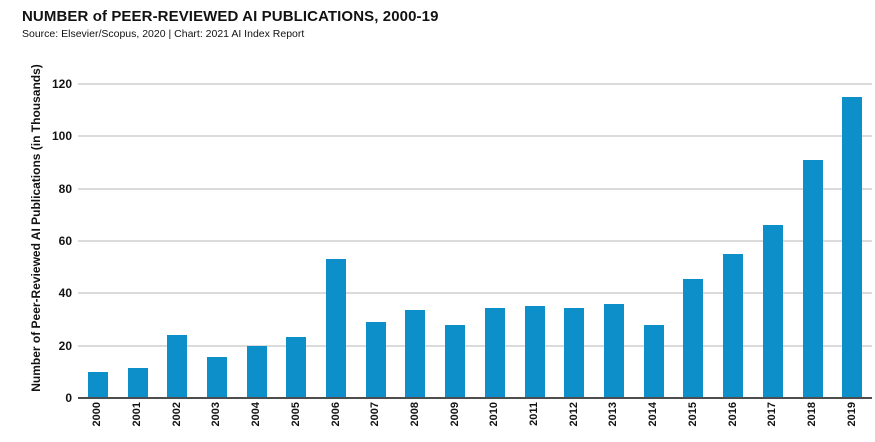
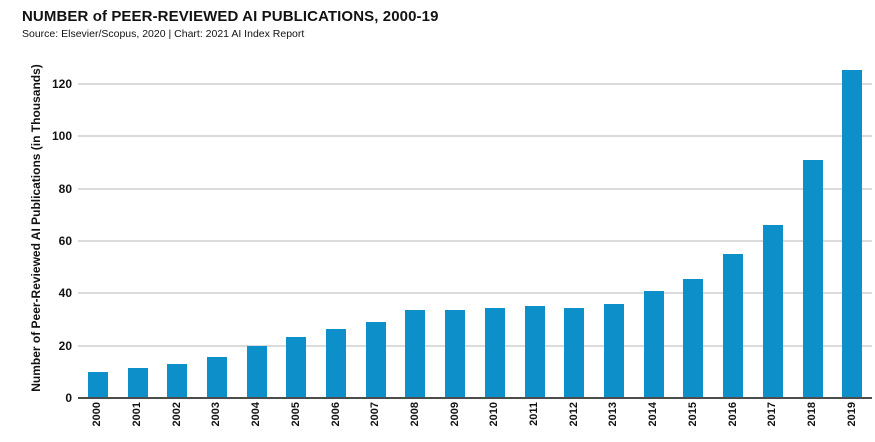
2002: 24 -> 13
2006: 53 -> 26
2009: 28 -> 34
2014: 28 -> 41
2019: 115 -> 126
